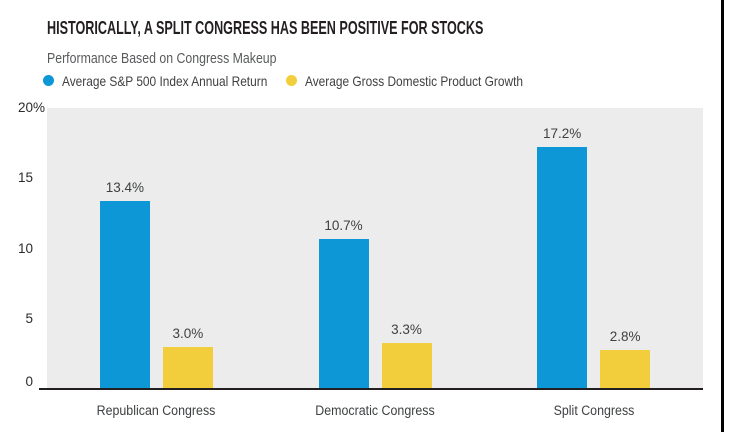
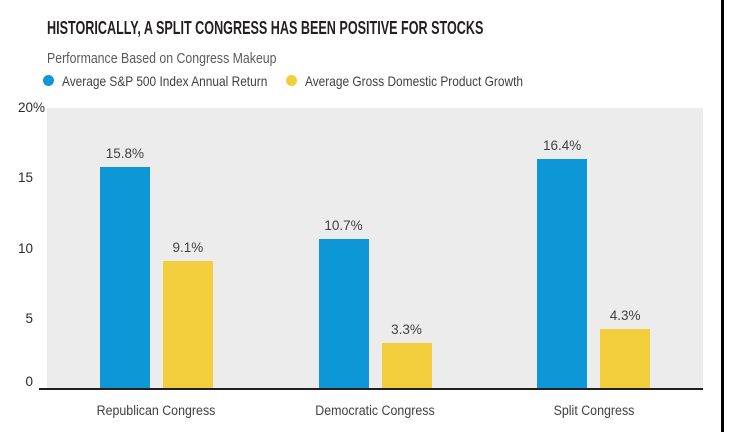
Average S&P 500 Index Annual Return/Republican Congress: 13.4% -> 15.8%
Average Gross Domestic Product Growth/Republican Congress: 3.0% -> 9.1%
Average S&P 500 Index Annual Return/Split Congress: 17.2% -> 16.4%
Average Gross Domestic Product Growth/Split Congress: 2.8% -> 4.3%
